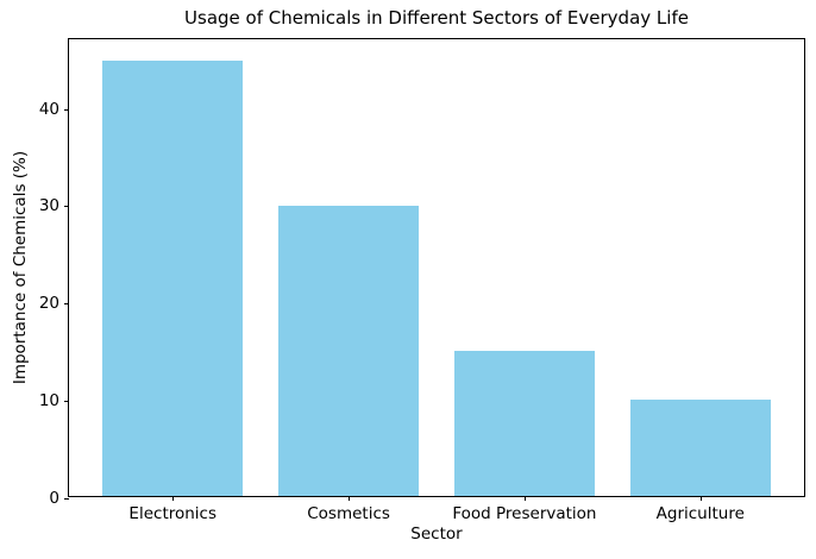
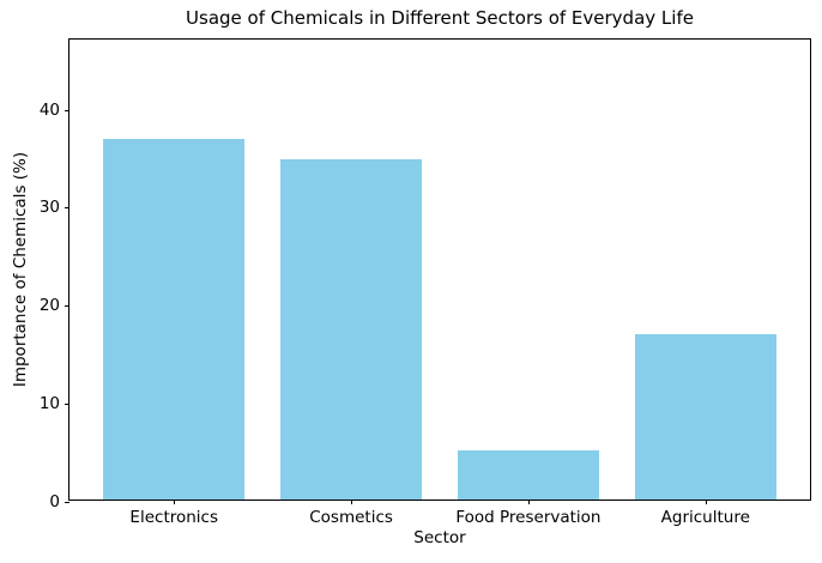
Electronics: 45 -> 37
Cosmetics: 30 -> 35
Food Preservation: 15 -> 5
Agriculture: 10 -> 17
